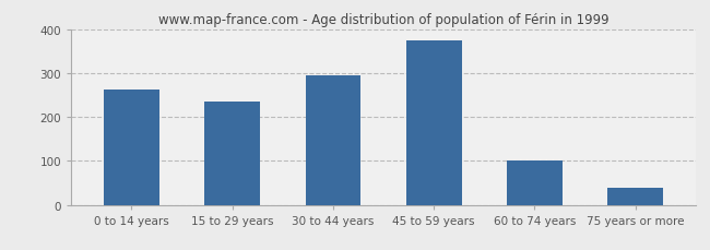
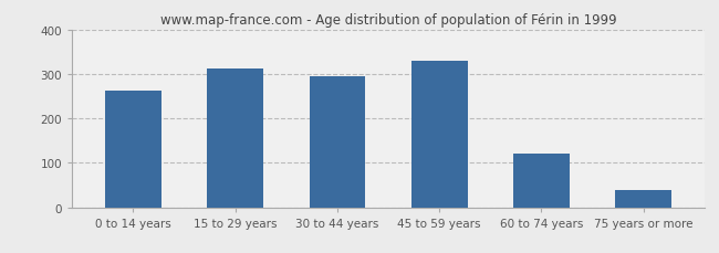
15 to 29 years: 235 -> 311
45 to 59 years: 375 -> 330
60 to 74 years: 100 -> 120
